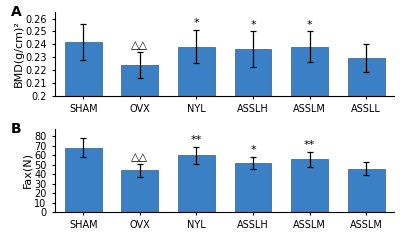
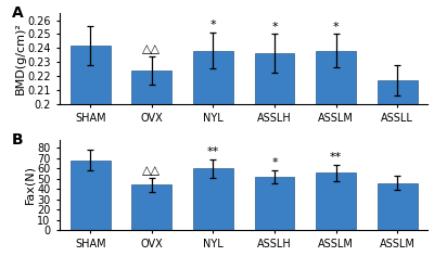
ASSLL: 0.229 -> 0.217
